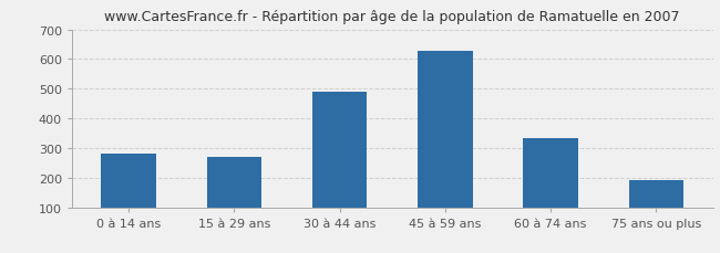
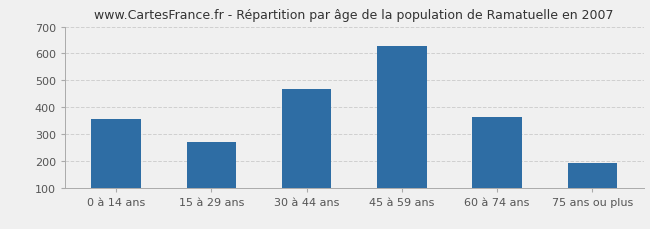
0 à 14 ans: 280 -> 355
30 à 44 ans: 490 -> 468
60 à 74 ans: 335 -> 363
